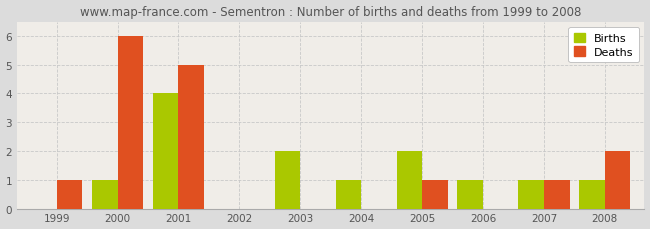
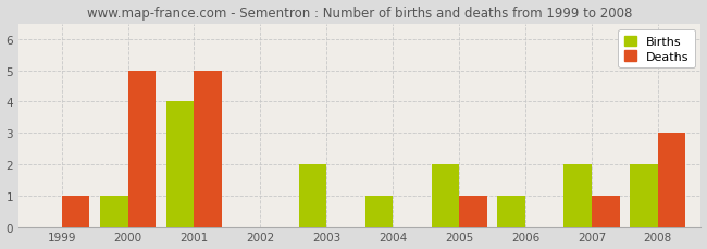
Deaths/2000: 6 -> 5
Births/2007: 1 -> 2
Births/2008: 1 -> 2
Deaths/2008: 2 -> 3
